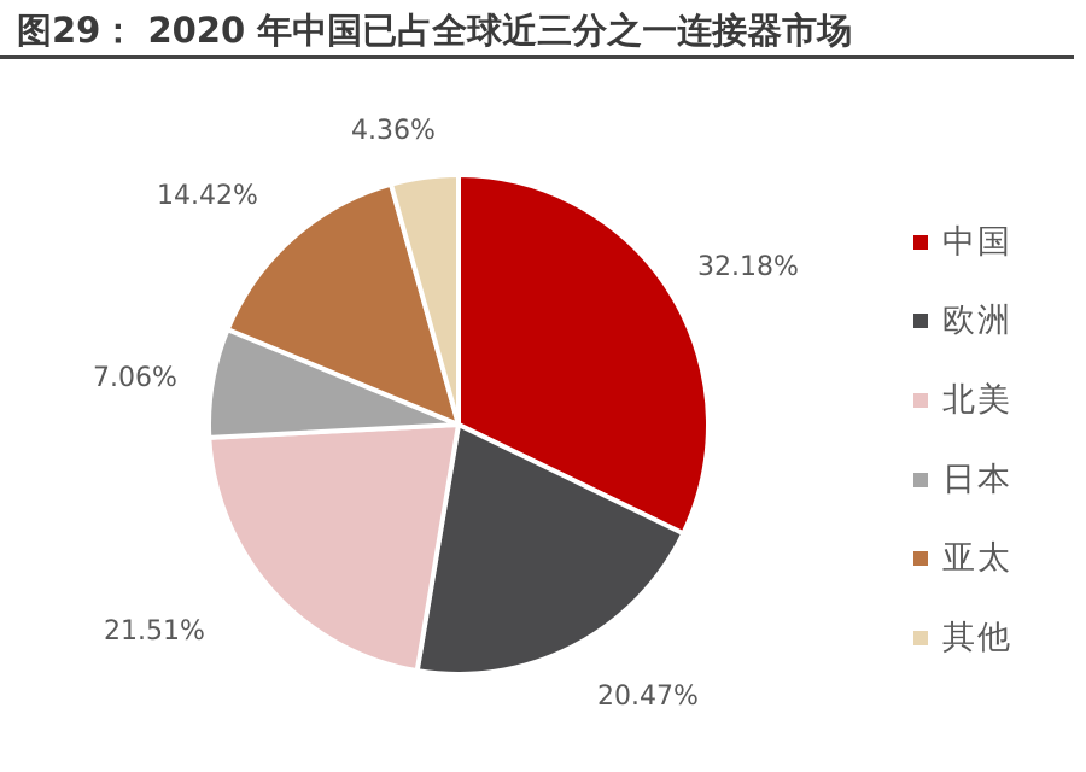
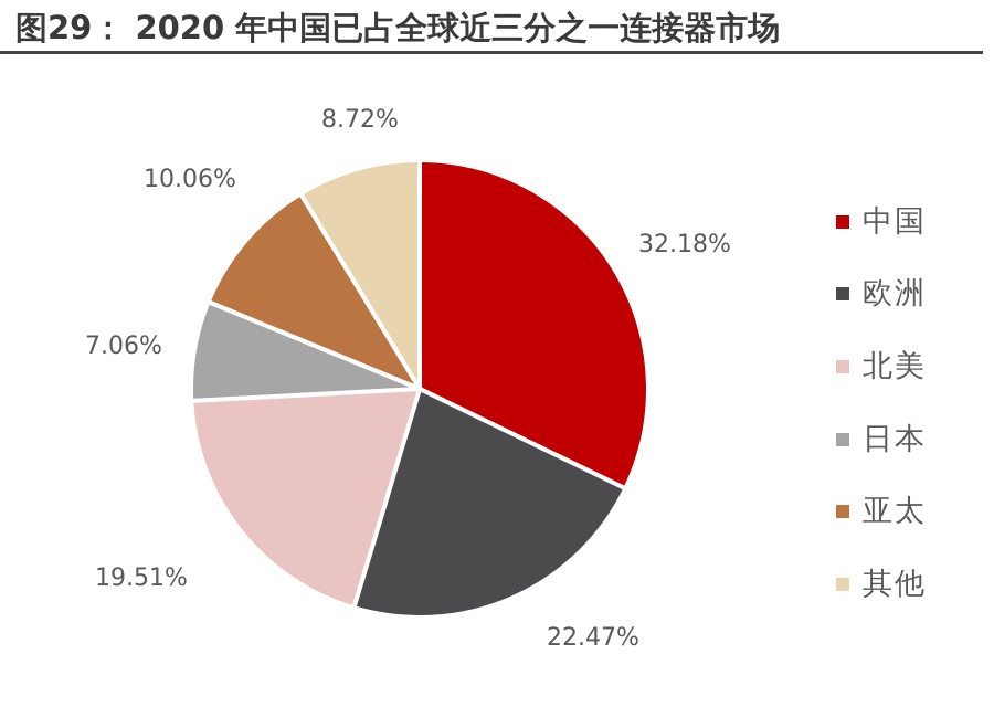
欧洲: 20.47% -> 22.47%
北美: 21.51% -> 19.51%
亚太: 14.42% -> 10.06%
其他: 4.36% -> 8.72%
